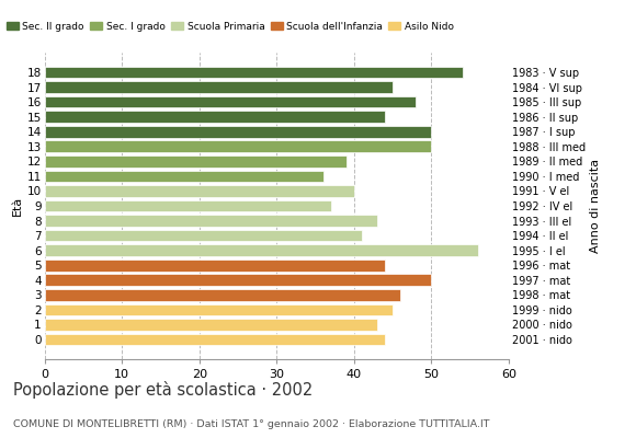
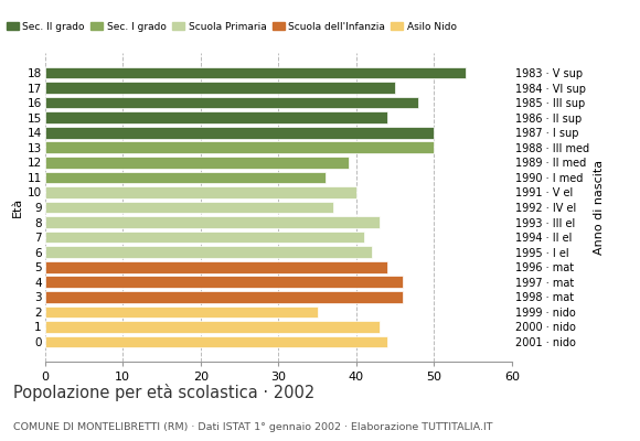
6: 56 -> 42
4: 50 -> 46
2: 45 -> 35
